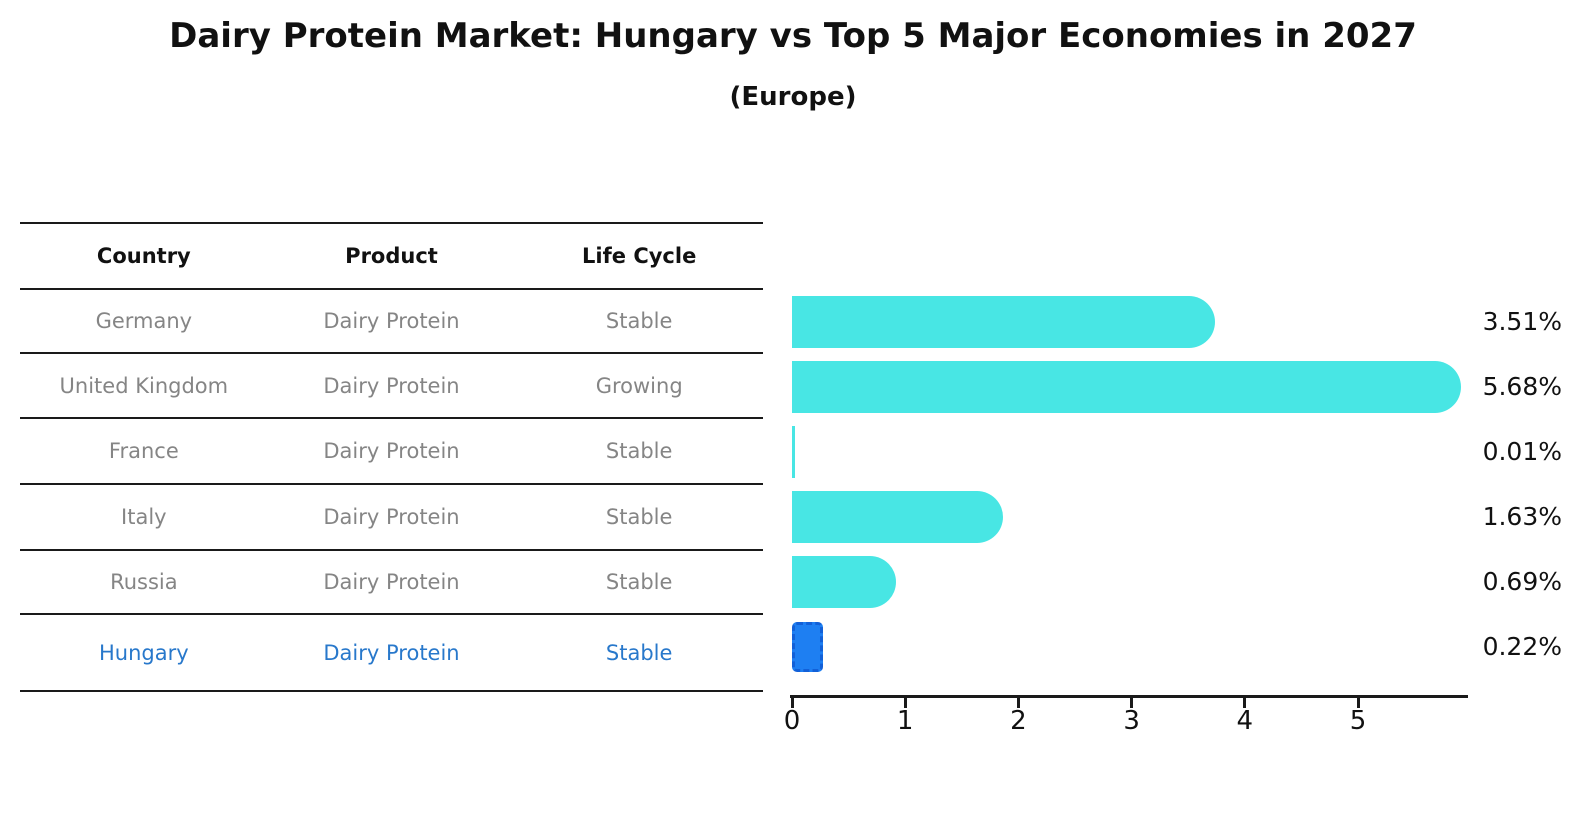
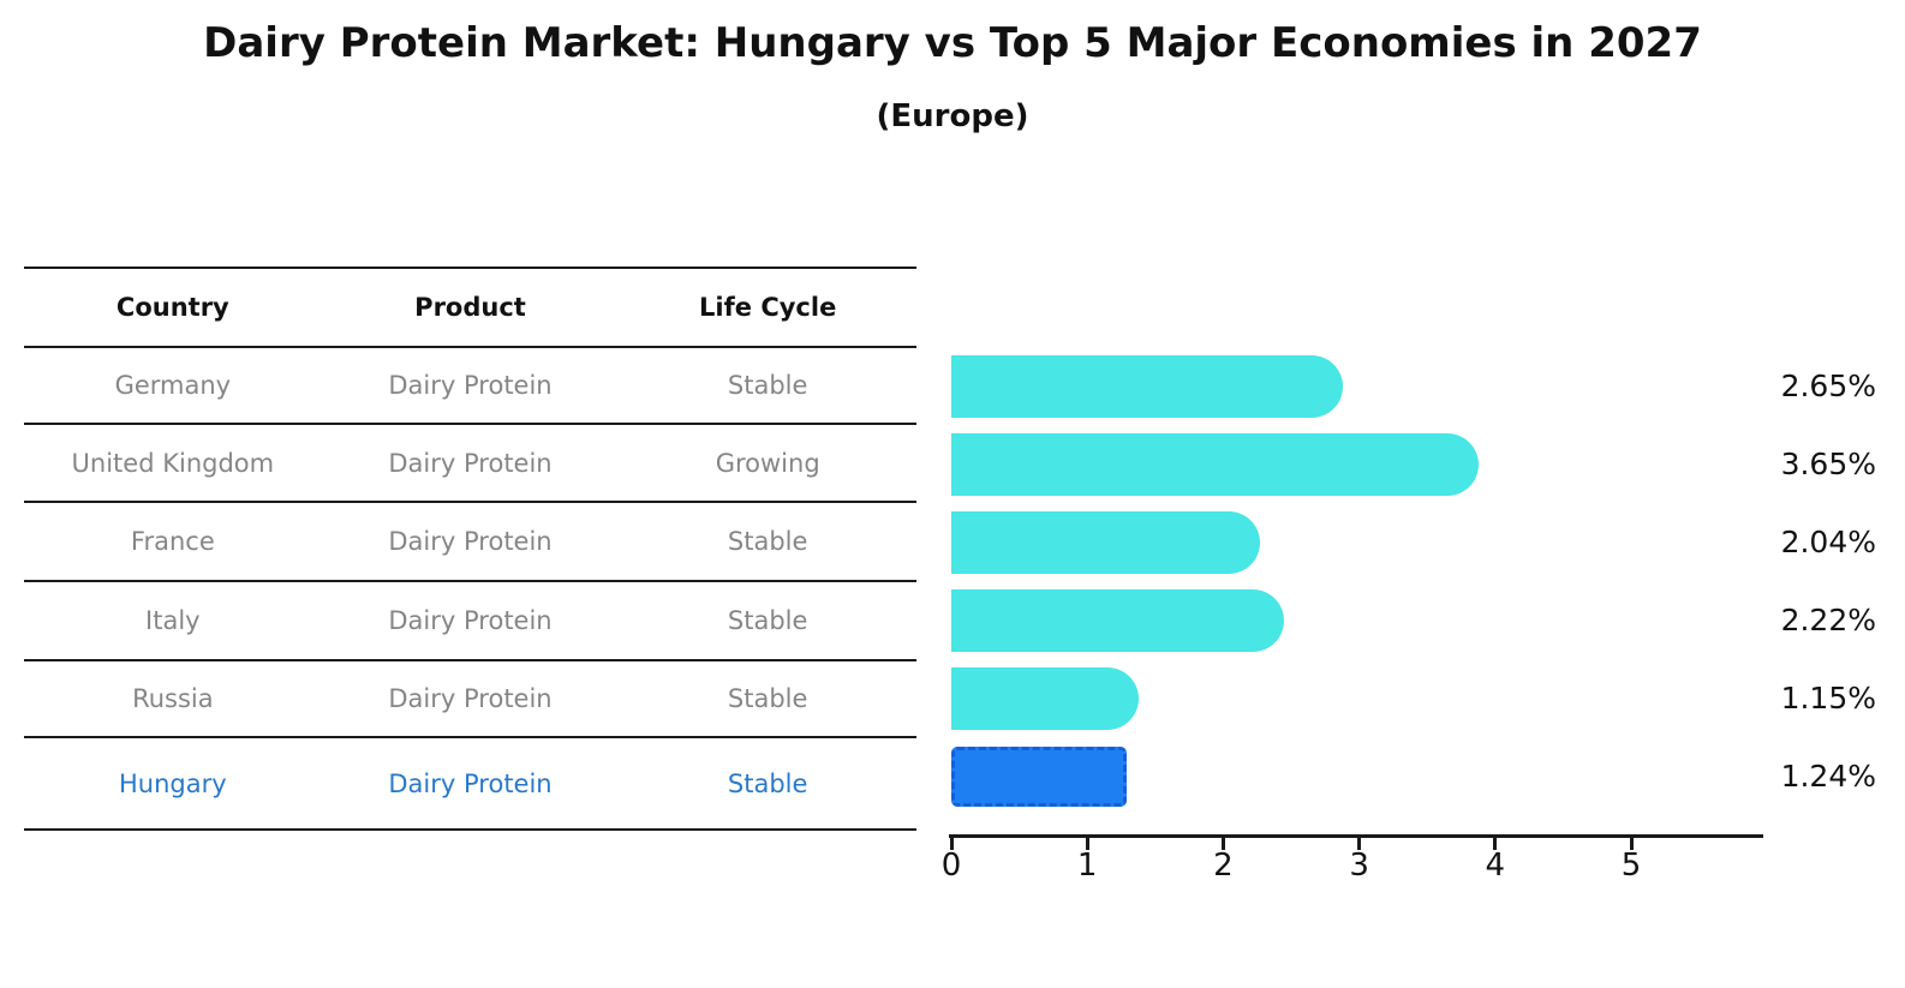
Germany: 3.51% -> 2.65%
United Kingdom: 5.68% -> 3.65%
France: 0.01% -> 2.04%
Italy: 1.63% -> 2.22%
Russia: 0.69% -> 1.15%
Hungary: 0.22% -> 1.24%
